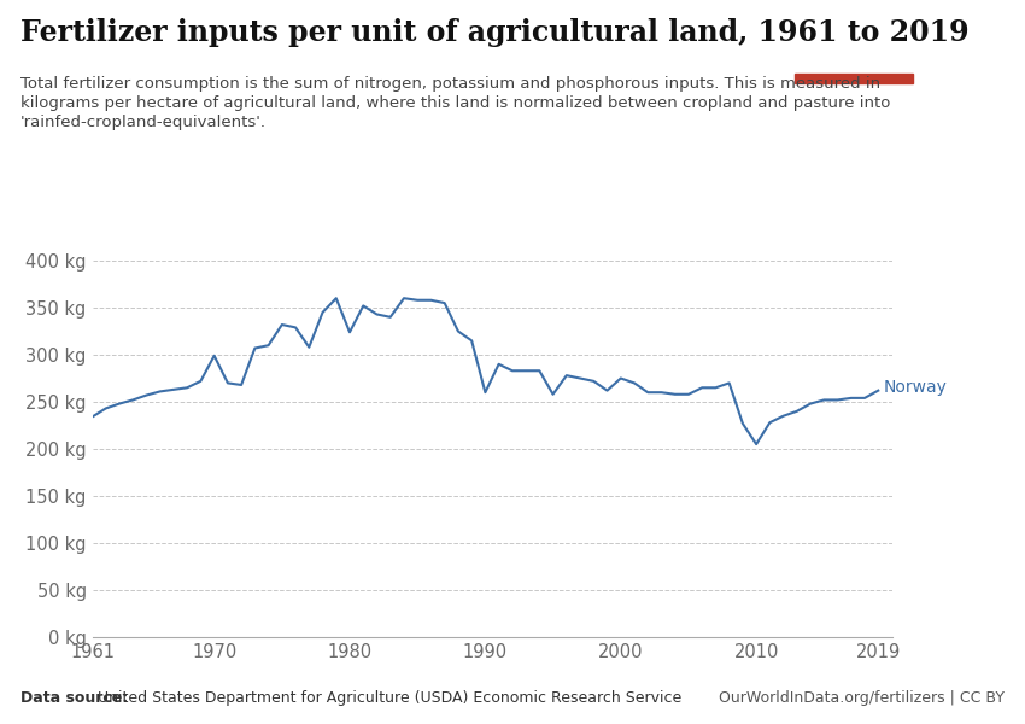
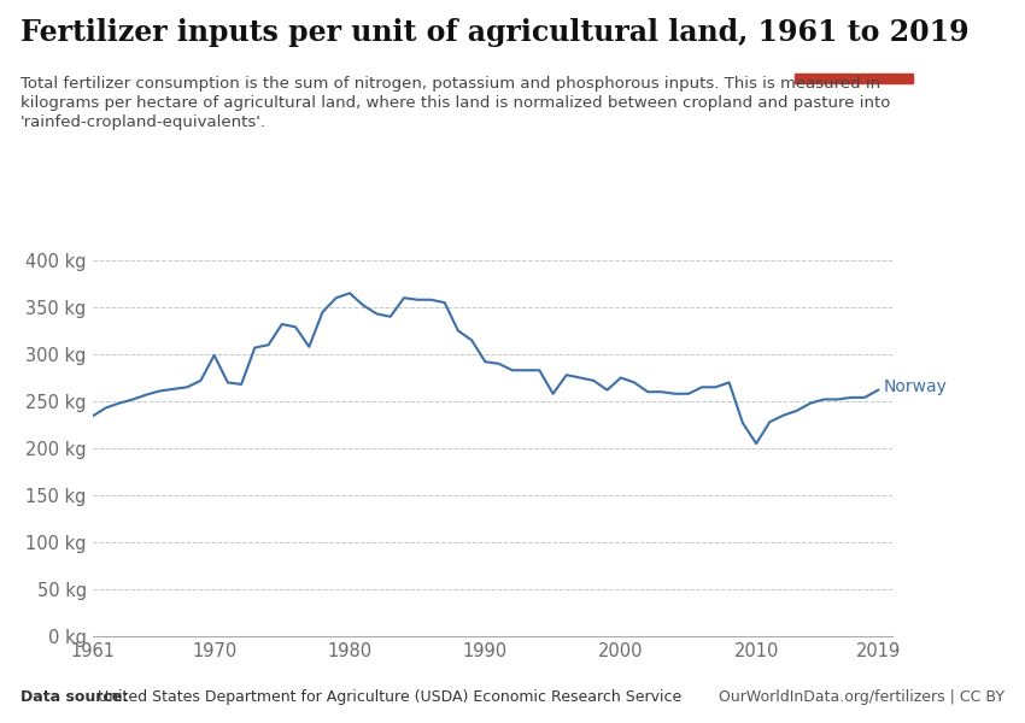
1980: 324 kg -> 365 kg
1990: 260 kg -> 292 kg
